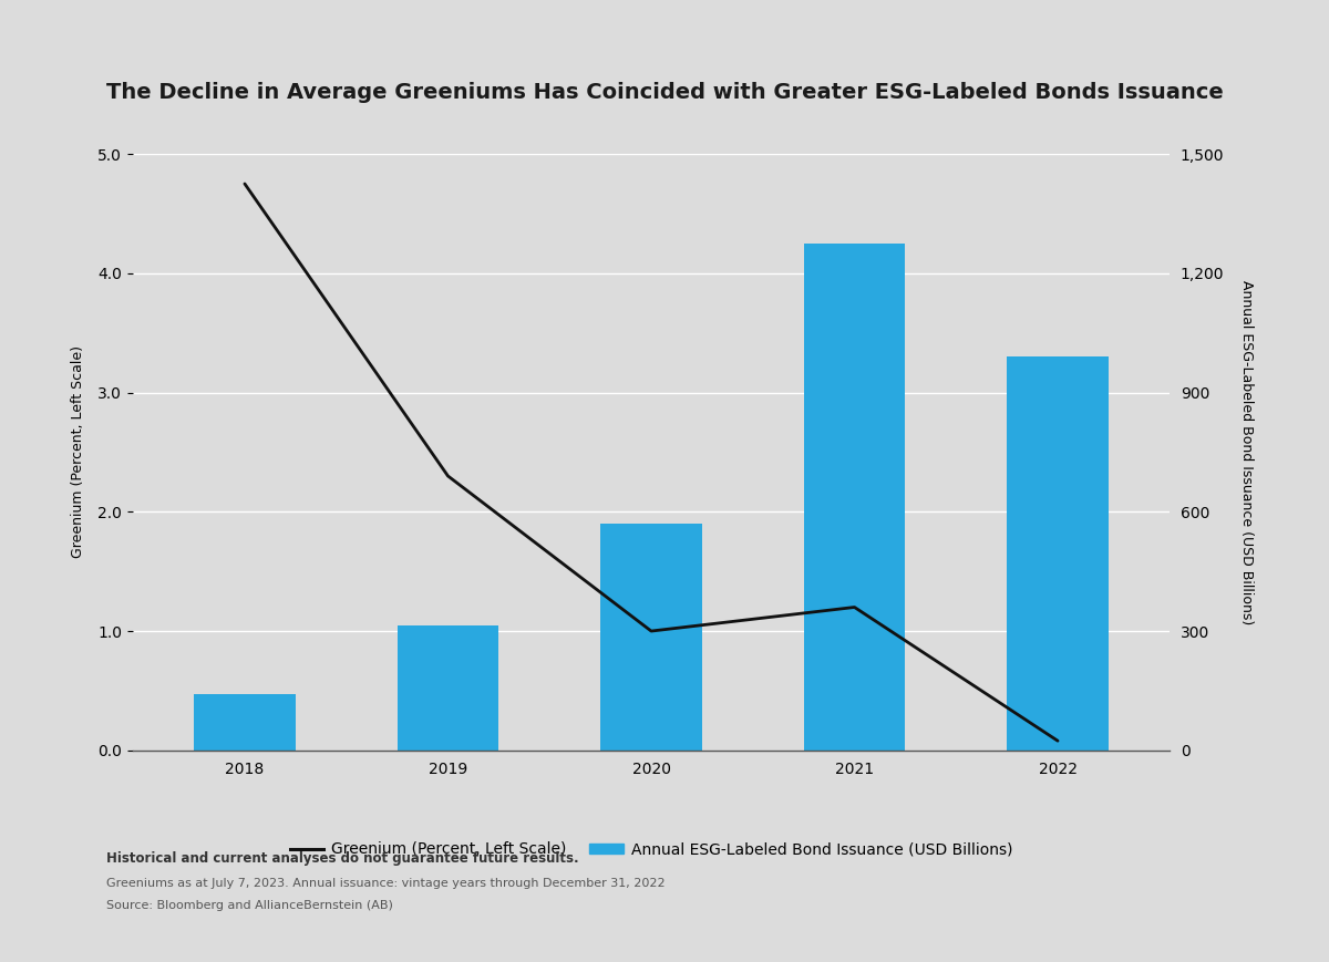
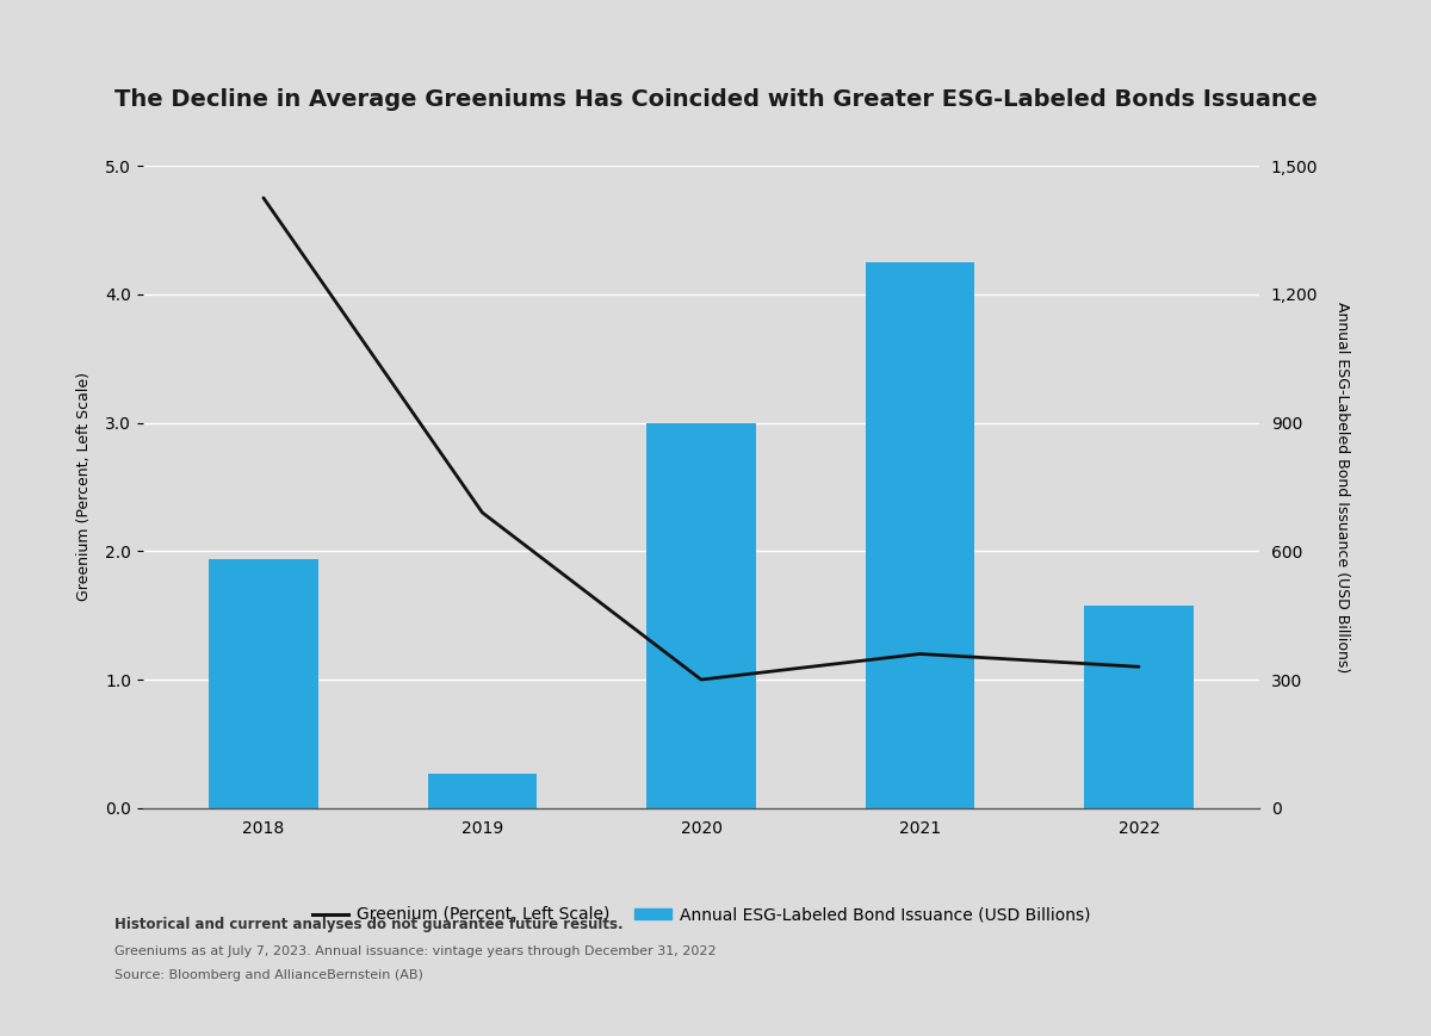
Annual ESG-Labeled Bond Issuance (USD Billions)/2018: 0.47 -> 1.94
Annual ESG-Labeled Bond Issuance (USD Billions)/2019: 1.05 -> 0.27
Annual ESG-Labeled Bond Issuance (USD Billions)/2020: 1.90 -> 3.00
Annual ESG-Labeled Bond Issuance (USD Billions)/2022: 3.30 -> 1.58
Greenium (Percent, Left Scale)/2022: 0.08 -> 1.10
